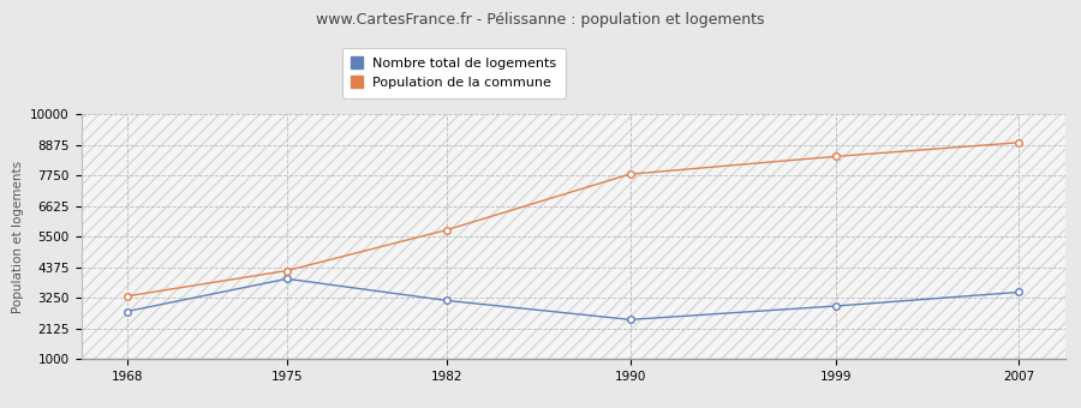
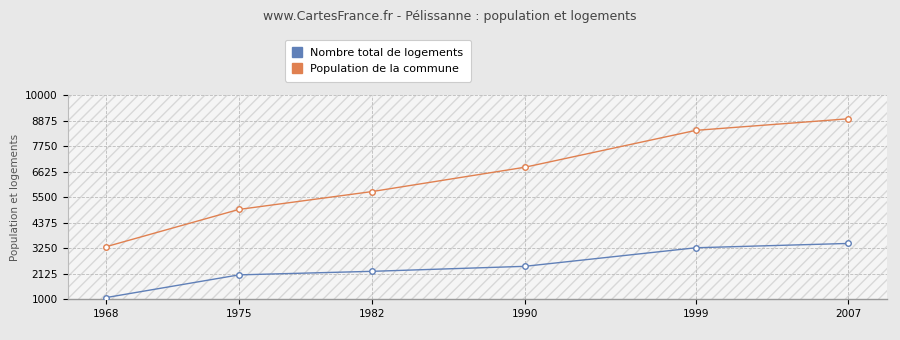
Nombre total de logements/1968: 2750 -> 1070
Nombre total de logements/1975: 3950 -> 2070
Population de la commune/1975: 4250 -> 4960
Nombre total de logements/1982: 3150 -> 2230
Population de la commune/1990: 7800 -> 6820
Nombre total de logements/1999: 2950 -> 3270
